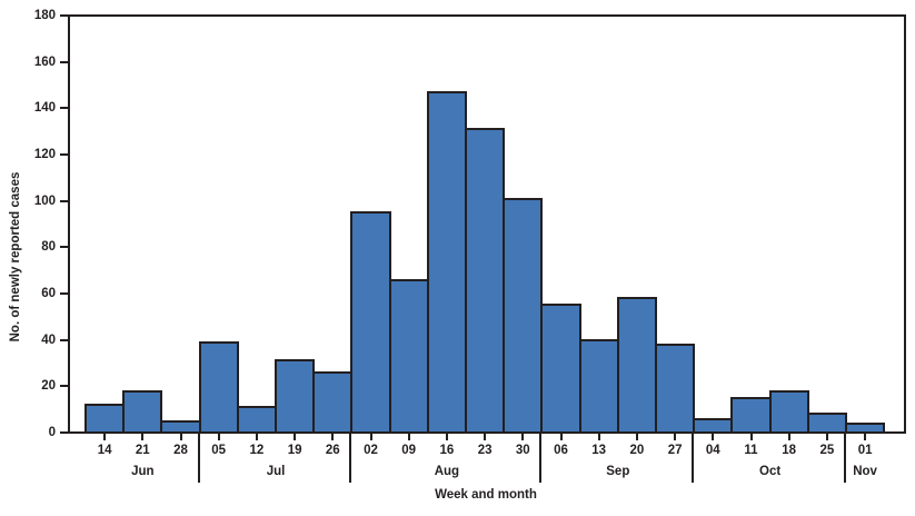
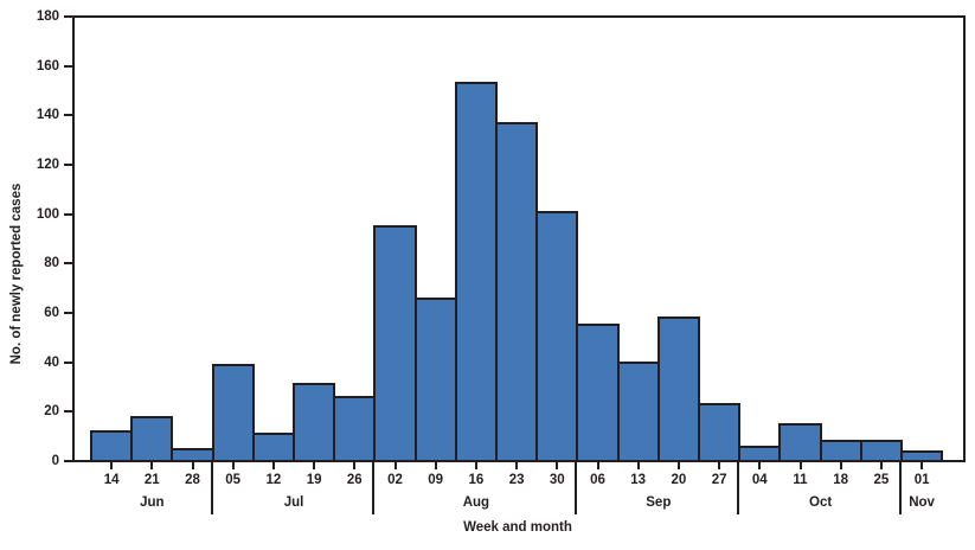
16: 147 -> 153
23: 131 -> 137
27: 38 -> 23
18: 18 -> 8
